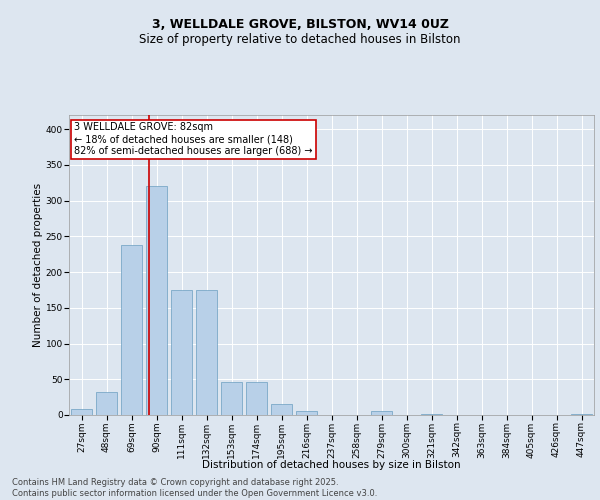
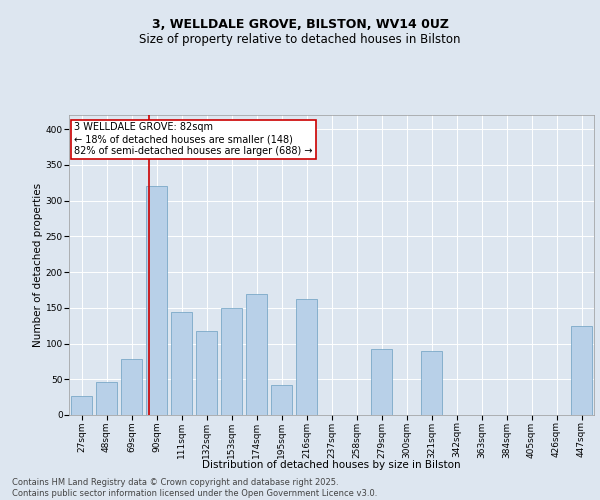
27sqm: 8 -> 26
48sqm: 32 -> 46
69sqm: 238 -> 78
111sqm: 175 -> 144
132sqm: 175 -> 118
153sqm: 46 -> 150
174sqm: 46 -> 170
195sqm: 15 -> 42
216sqm: 6 -> 162
279sqm: 5 -> 92
321sqm: 2 -> 90
447sqm: 2 -> 124
